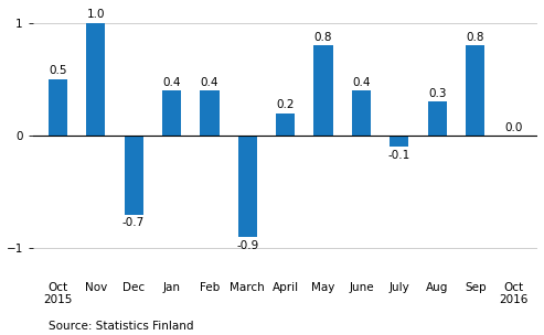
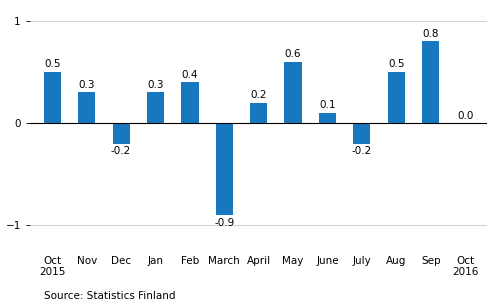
Nov: 1.0 -> 0.3
Dec: -0.7 -> -0.2
Jan: 0.4 -> 0.3
May: 0.8 -> 0.6
June: 0.4 -> 0.1
July: -0.1 -> -0.2
Aug: 0.3 -> 0.5
